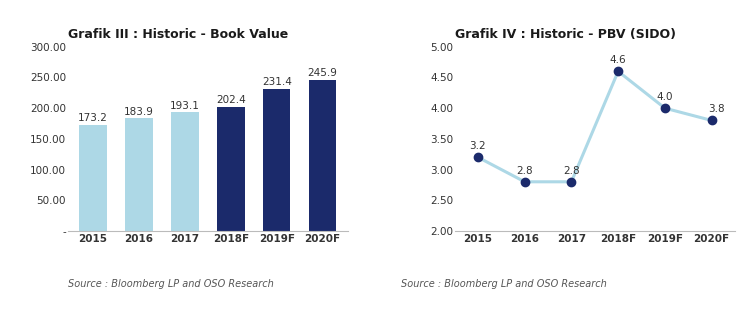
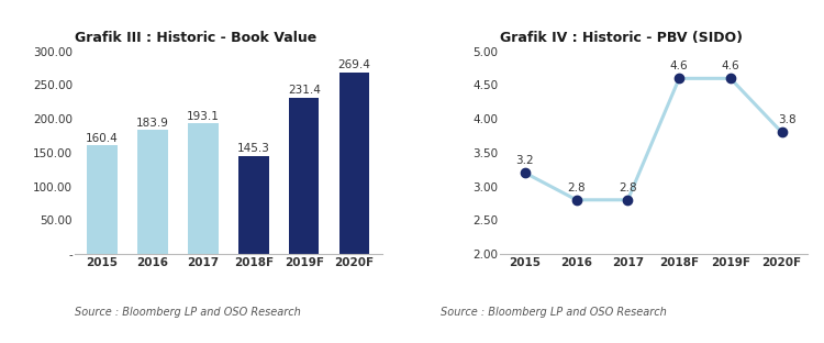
Grafik III : Historic - Book Value/2015: 173.2 -> 160.4
Grafik III : Historic - Book Value/2018F: 202.4 -> 145.3
Grafik III : Historic - Book Value/2020F: 245.9 -> 269.4
Grafik IV : Historic - PBV (SIDO)/2019F: 4.0 -> 4.6
